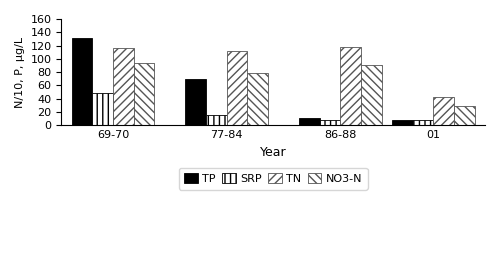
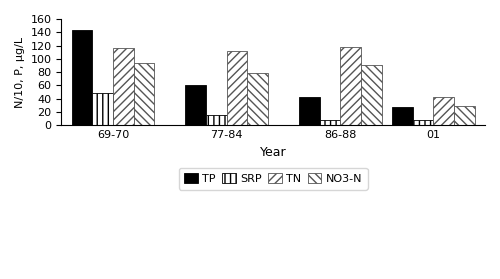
TP/69-70: 132 -> 143
TP/77-84: 70 -> 61
TP/86-88: 10 -> 42
TP/01: 8 -> 27
